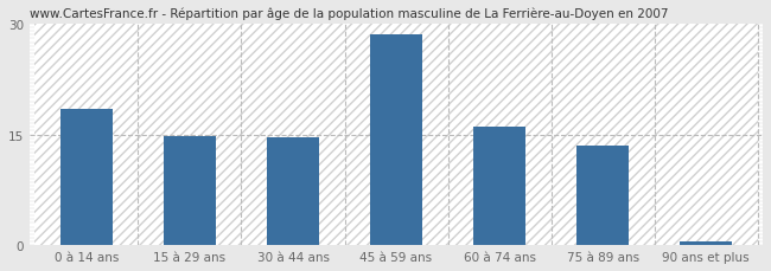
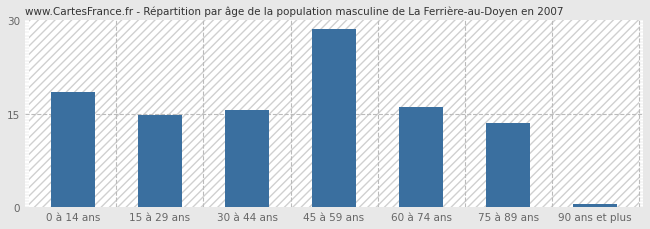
30 à 44 ans: 14.6 -> 15.5
